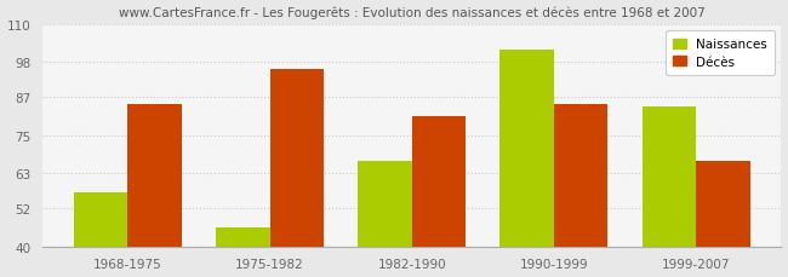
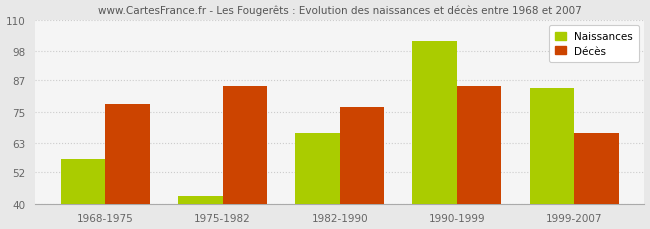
Décès/1968-1975: 85 -> 78
Naissances/1975-1982: 46 -> 43
Décès/1975-1982: 96 -> 85
Décès/1982-1990: 81 -> 77
